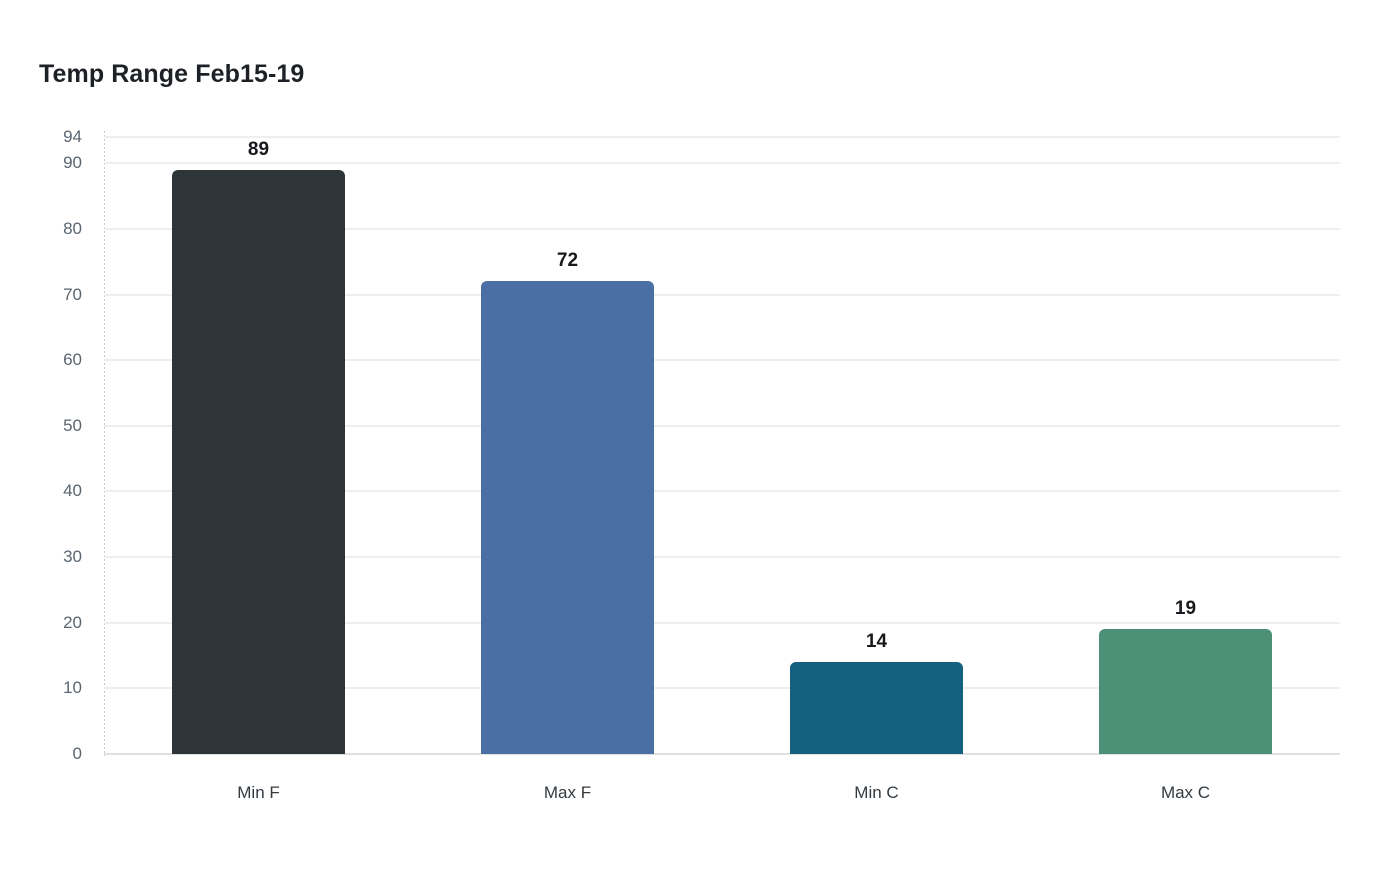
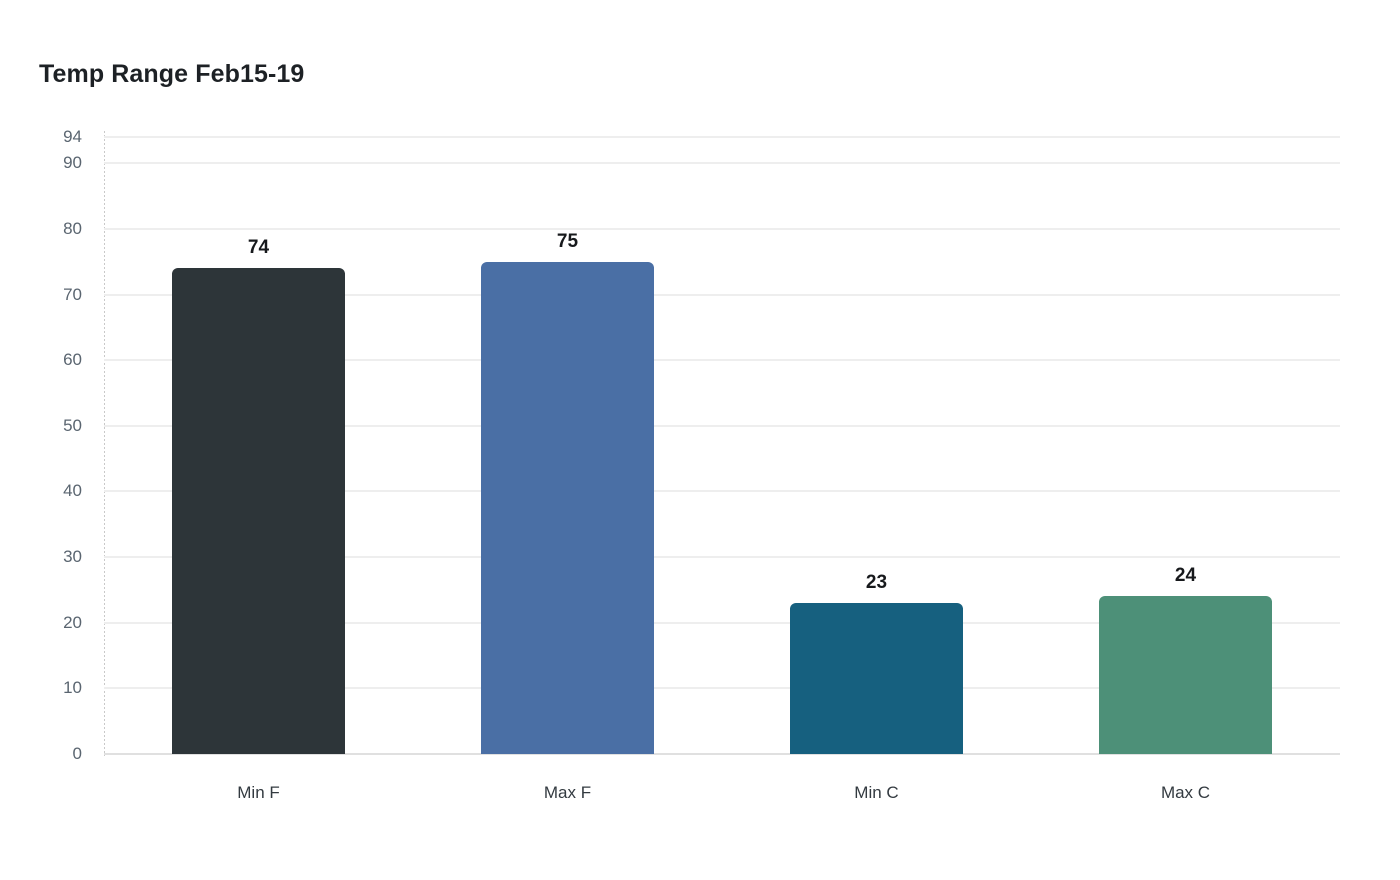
Min F: 89 -> 74
Max F: 72 -> 75
Min C: 14 -> 23
Max C: 19 -> 24
